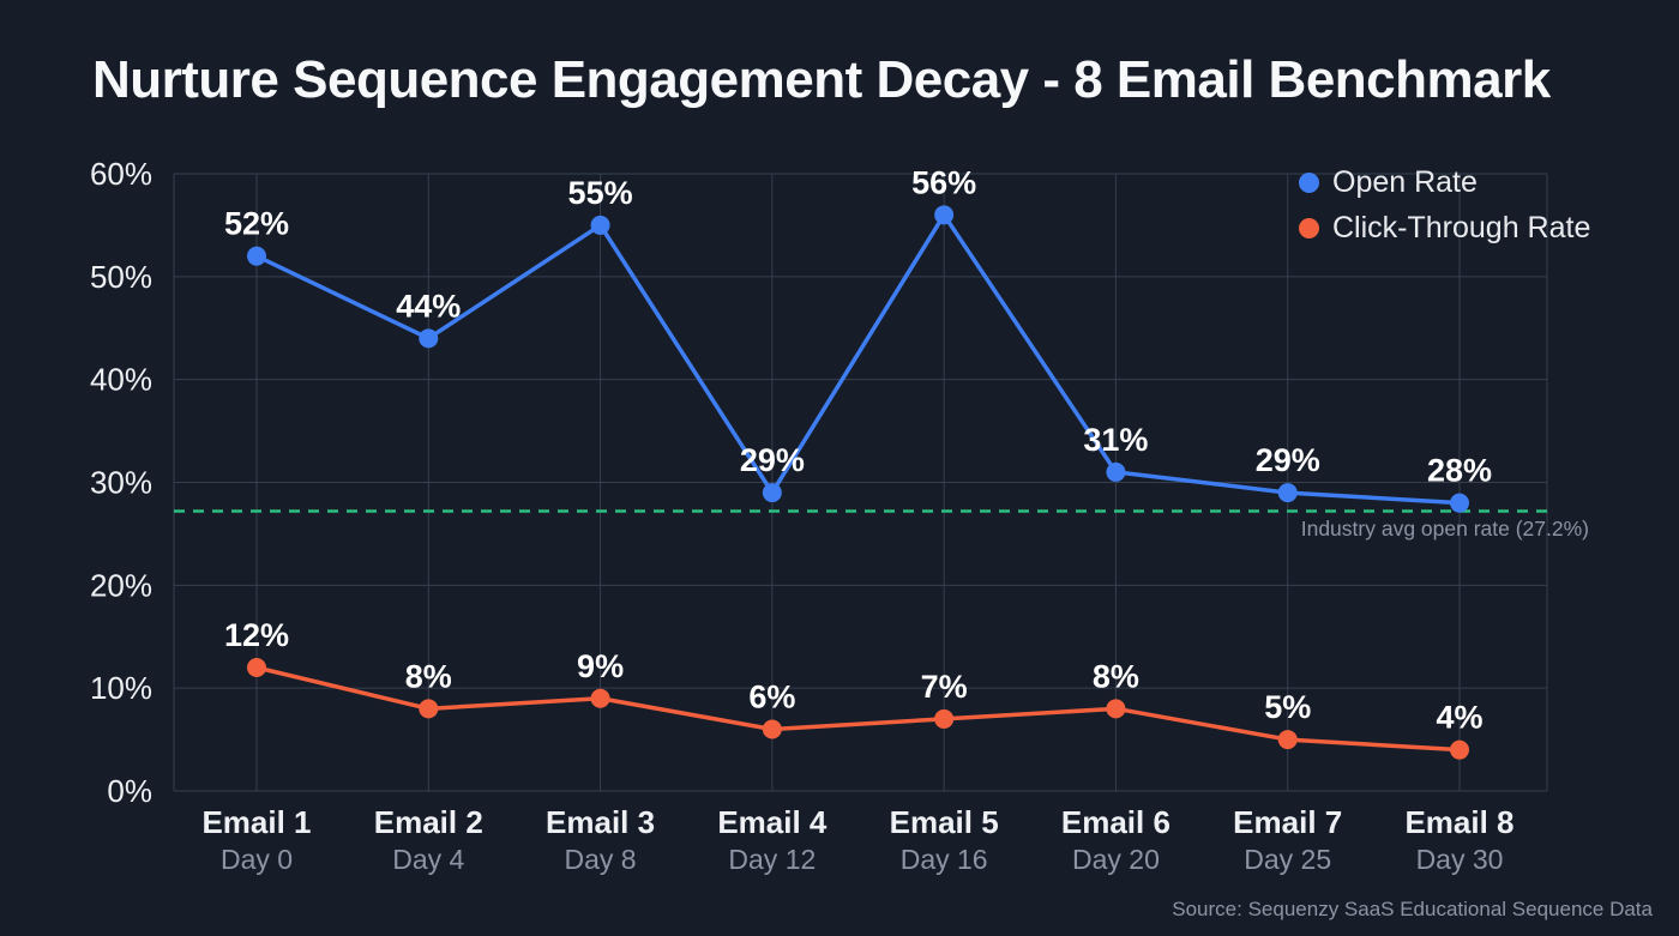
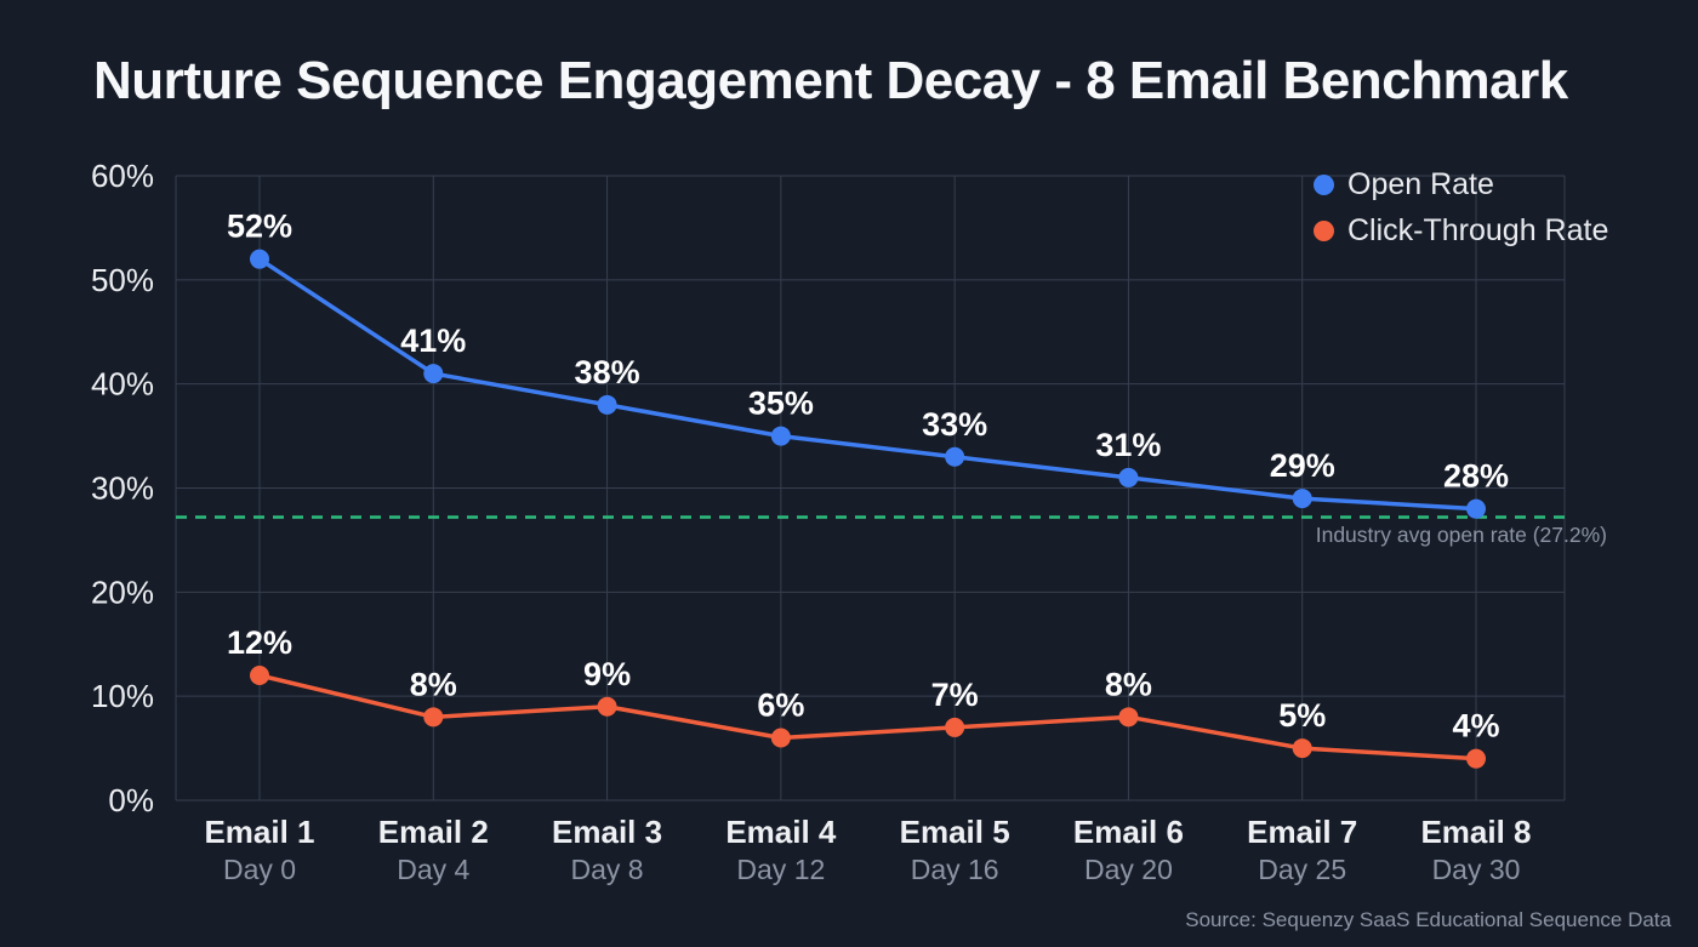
Open Rate/Email 2: 44% -> 41%
Open Rate/Email 3: 55% -> 38%
Open Rate/Email 4: 29% -> 35%
Open Rate/Email 5: 56% -> 33%
